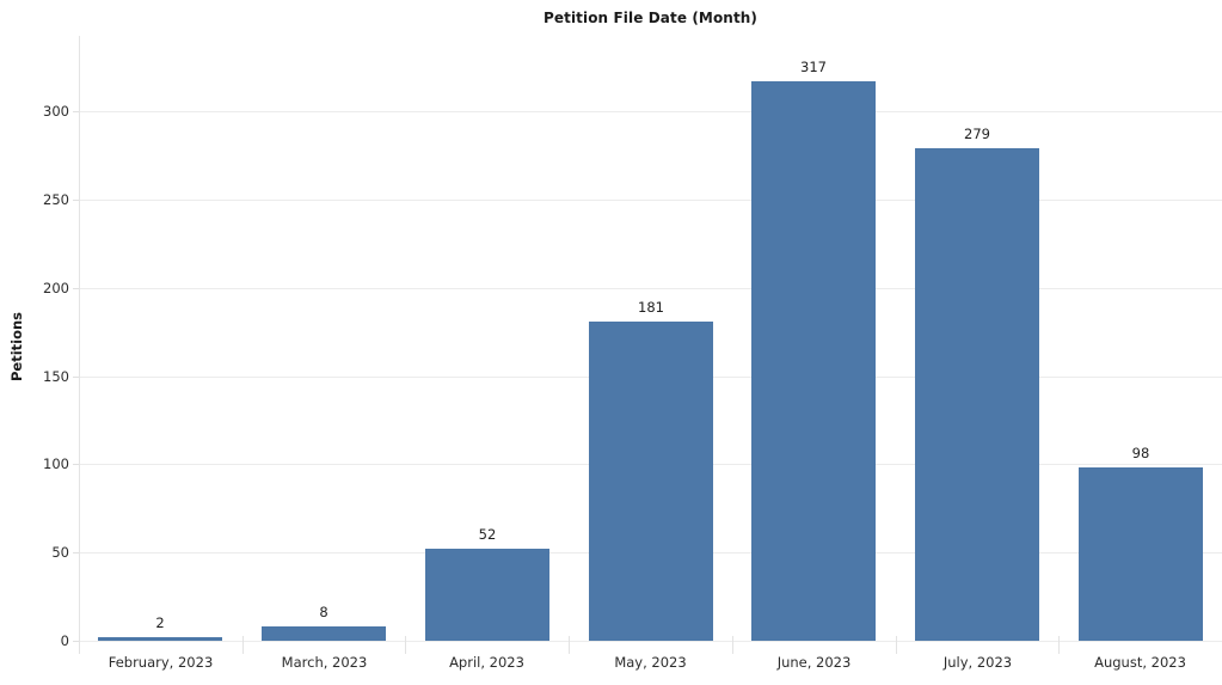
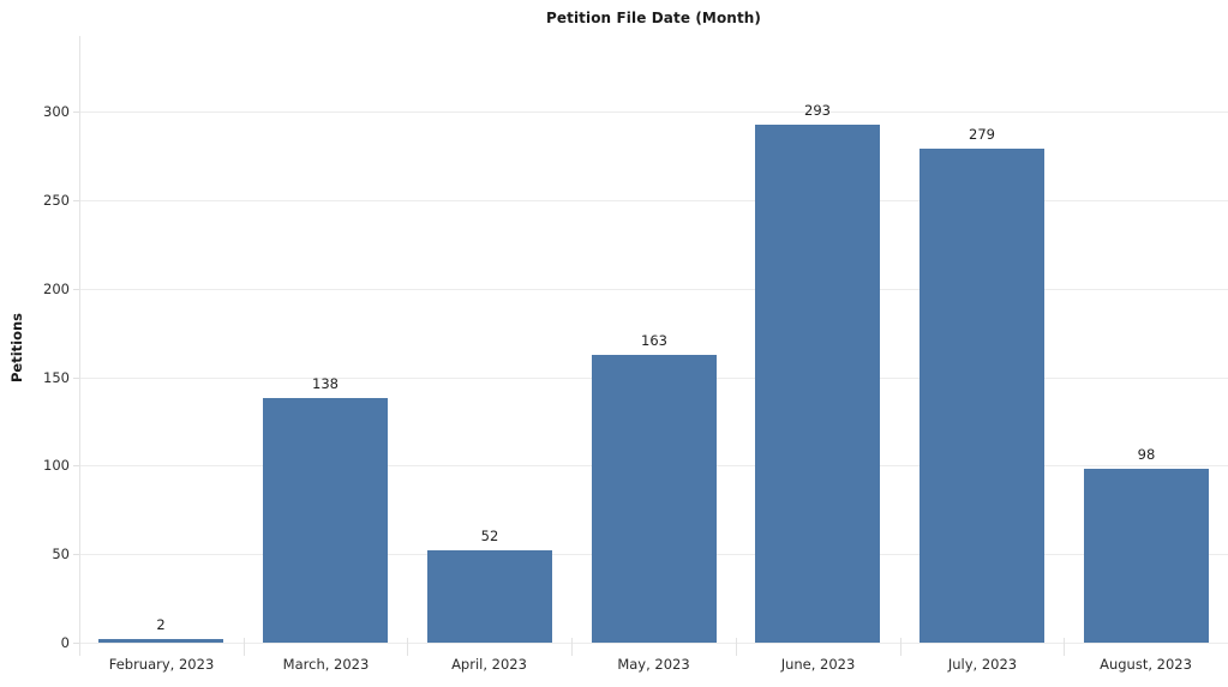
March, 2023: 8 -> 138
May, 2023: 181 -> 163
June, 2023: 317 -> 293
